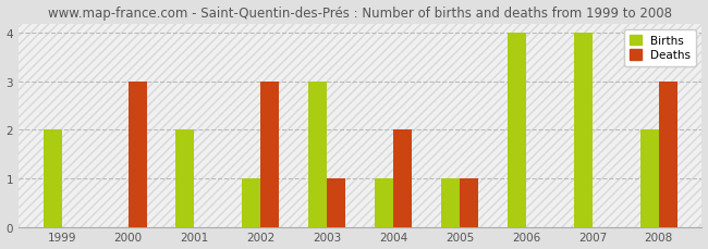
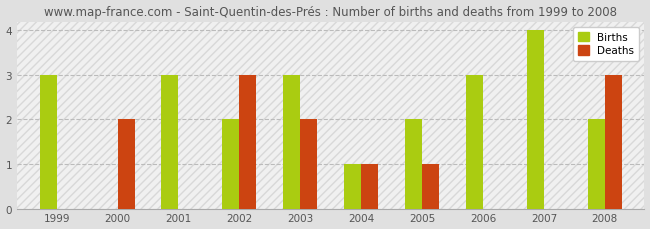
Births/1999: 2 -> 3
Deaths/2000: 3 -> 2
Births/2001: 2 -> 3
Births/2002: 1 -> 2
Deaths/2003: 1 -> 2
Deaths/2004: 2 -> 1
Births/2005: 1 -> 2
Births/2006: 4 -> 3
